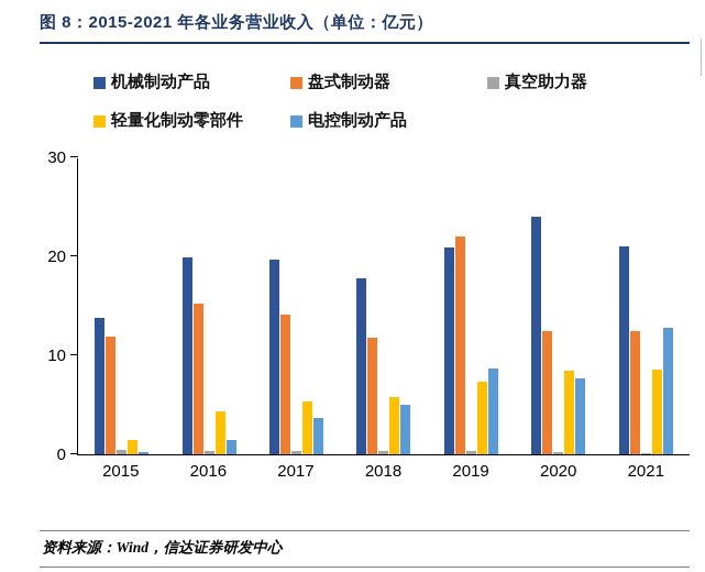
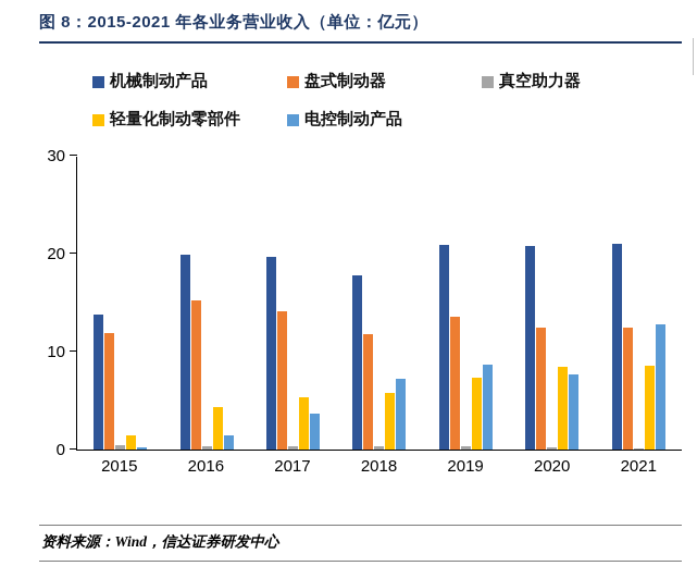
电控制动产品/2018: 5 -> 7
盘式制动器/2019: 22 -> 14
机械制动产品/2020: 24 -> 21
